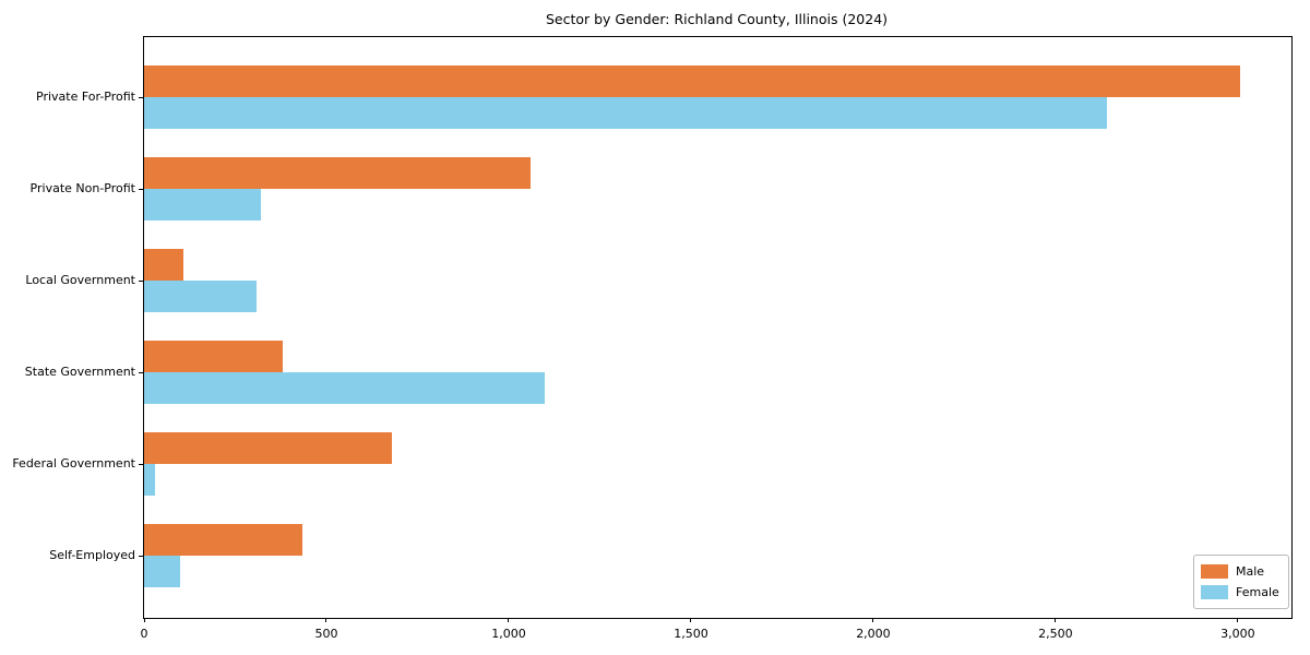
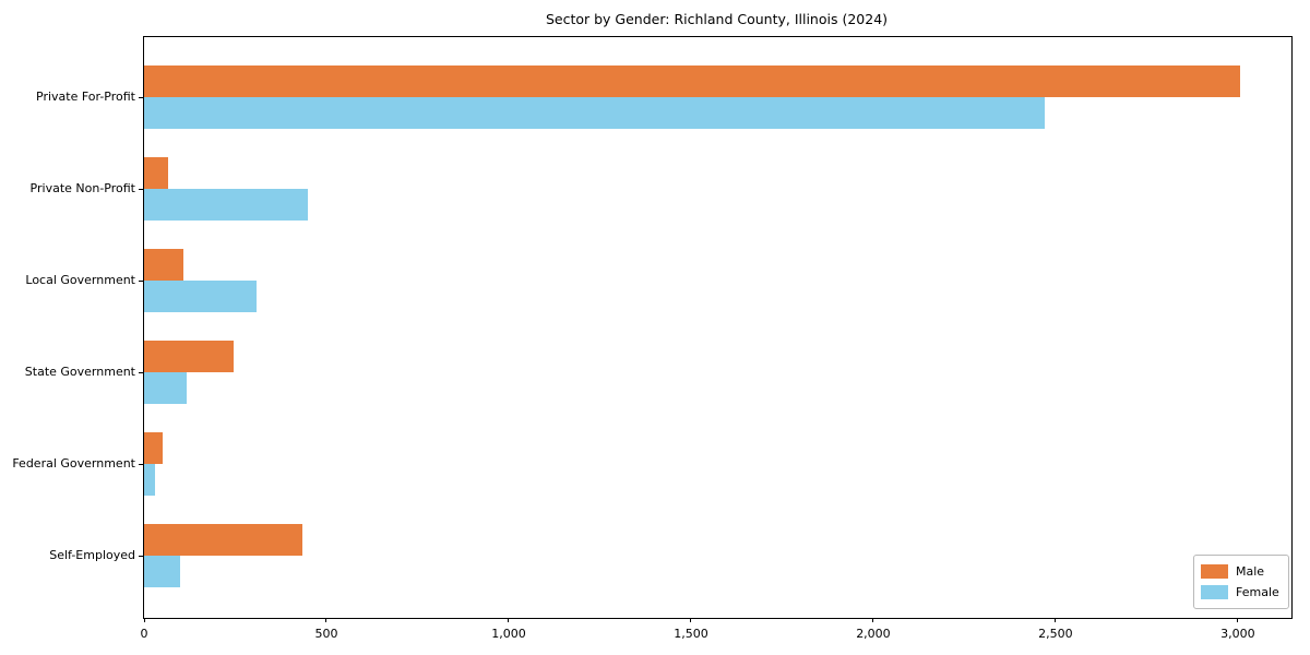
Female/Private For-Profit: 2640 -> 2470
Male/Private Non-Profit: 1060 -> 70
Female/Private Non-Profit: 320 -> 450
Male/State Government: 380 -> 240
Female/State Government: 1100 -> 120
Male/Federal Government: 680 -> 50
